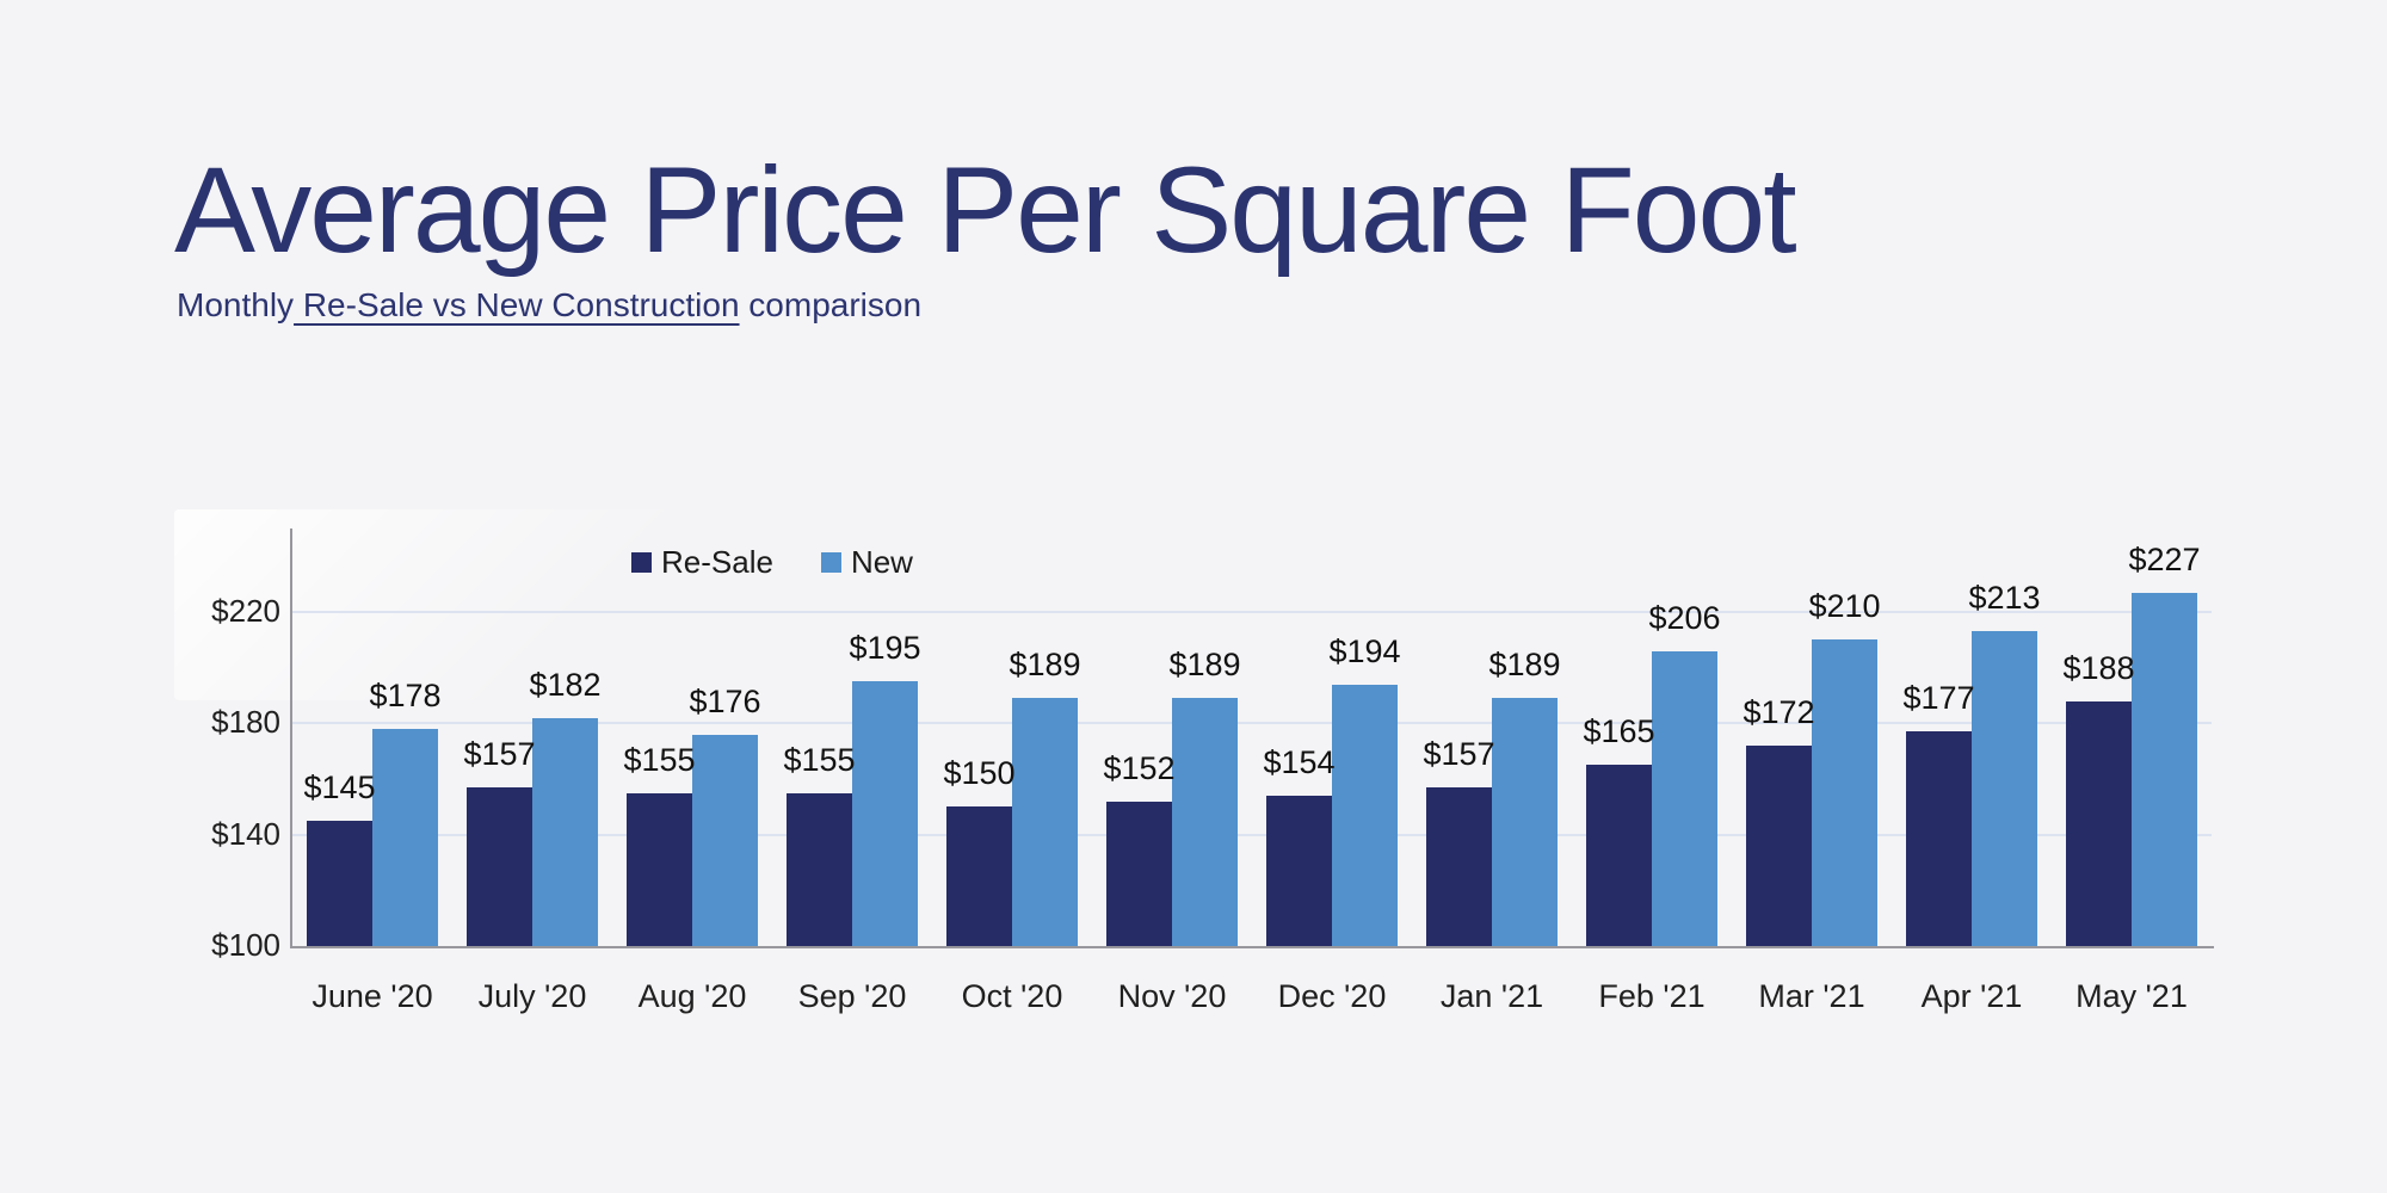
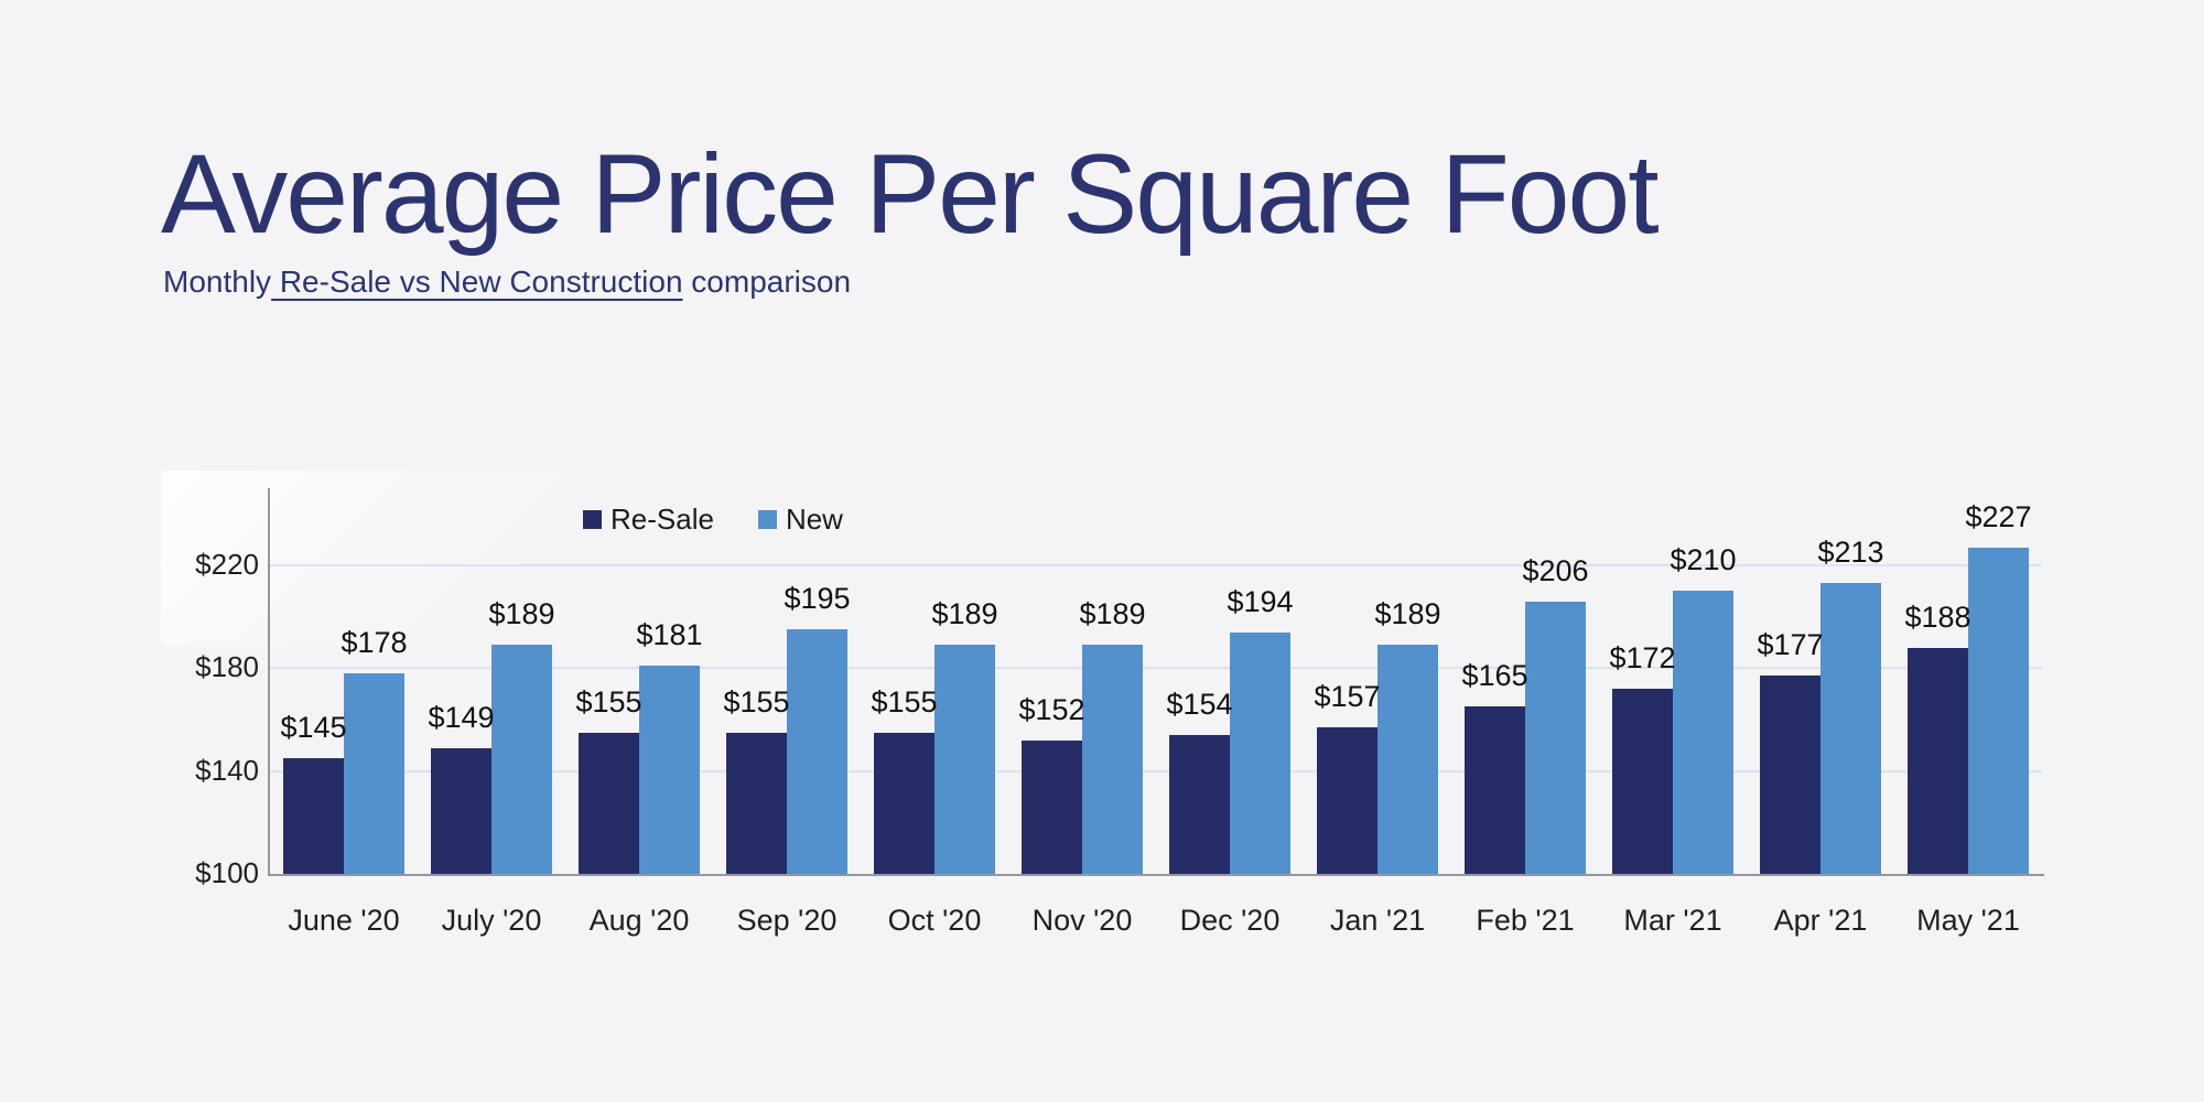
Re-Sale/July '20: $157 -> $149
New/July '20: $182 -> $189
New/Aug '20: $176 -> $181
Re-Sale/Oct '20: $150 -> $155
